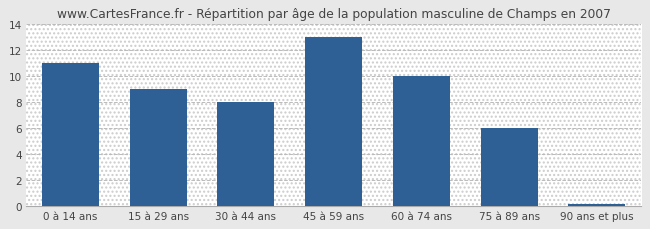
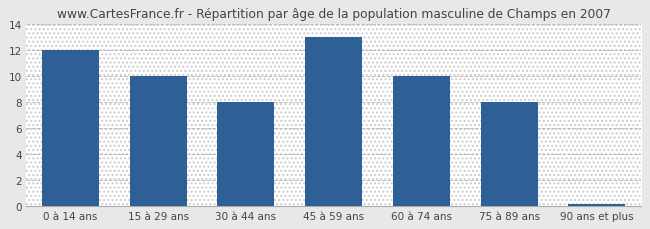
0 à 14 ans: 11.0 -> 12.0
15 à 29 ans: 9.0 -> 10.0
75 à 89 ans: 6.0 -> 8.0
